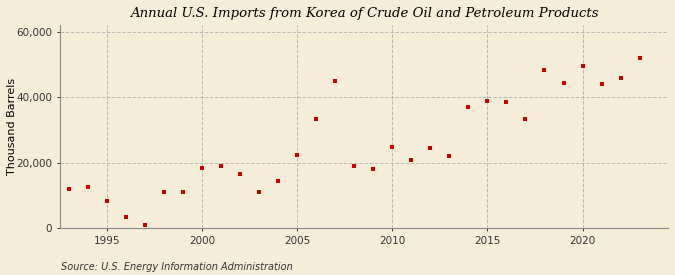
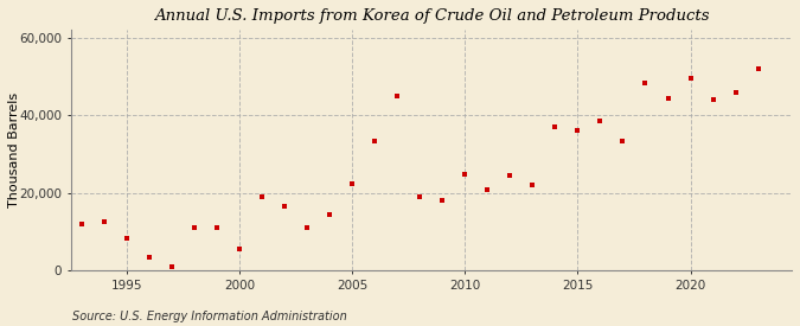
2000: 18,500 -> 5,500
2015: 39,000 -> 36,000
